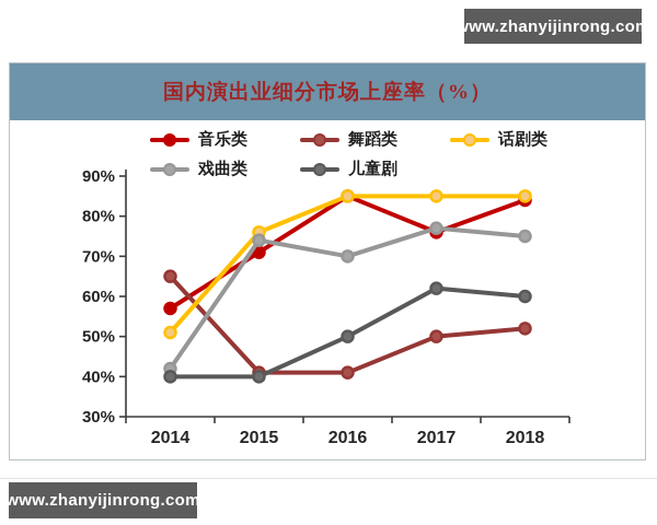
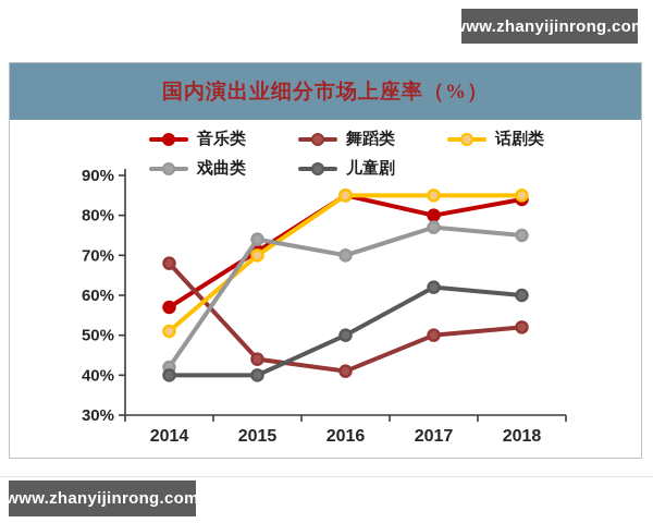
舞蹈类/2014: 65% -> 68%
舞蹈类/2015: 41% -> 44%
话剧类/2015: 76% -> 70%
音乐类/2017: 76% -> 80%
